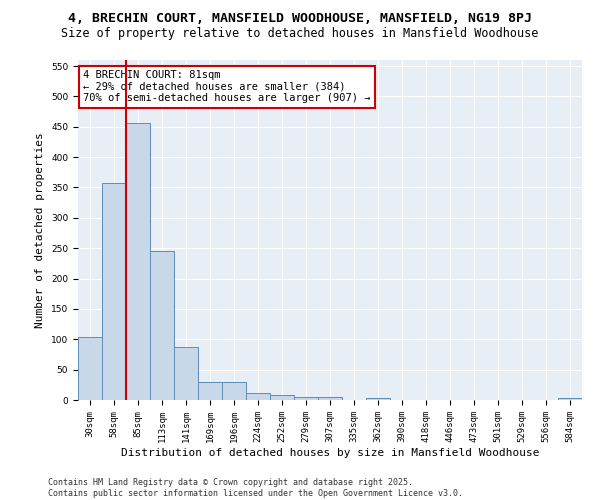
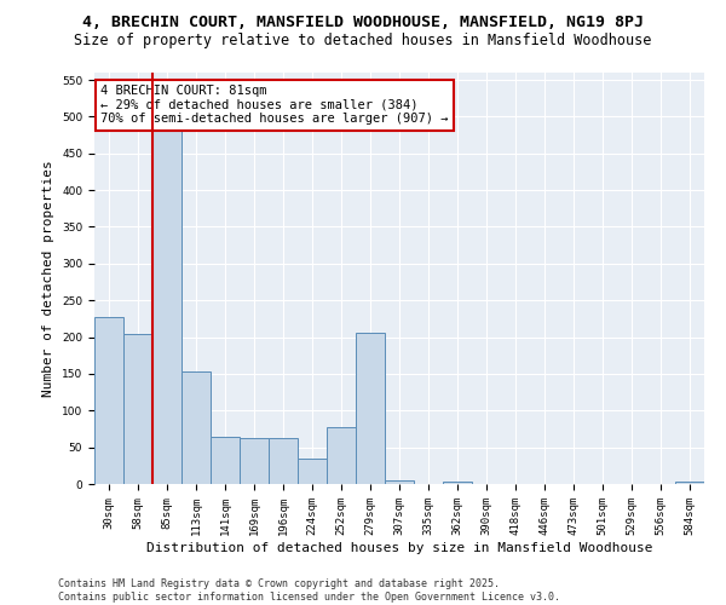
30sqm: 104 -> 228
58sqm: 357 -> 204
85sqm: 456 -> 484
113sqm: 245 -> 154
141sqm: 88 -> 64
169sqm: 30 -> 62
196sqm: 30 -> 62
224sqm: 11 -> 34
252sqm: 8 -> 78
279sqm: 5 -> 206
